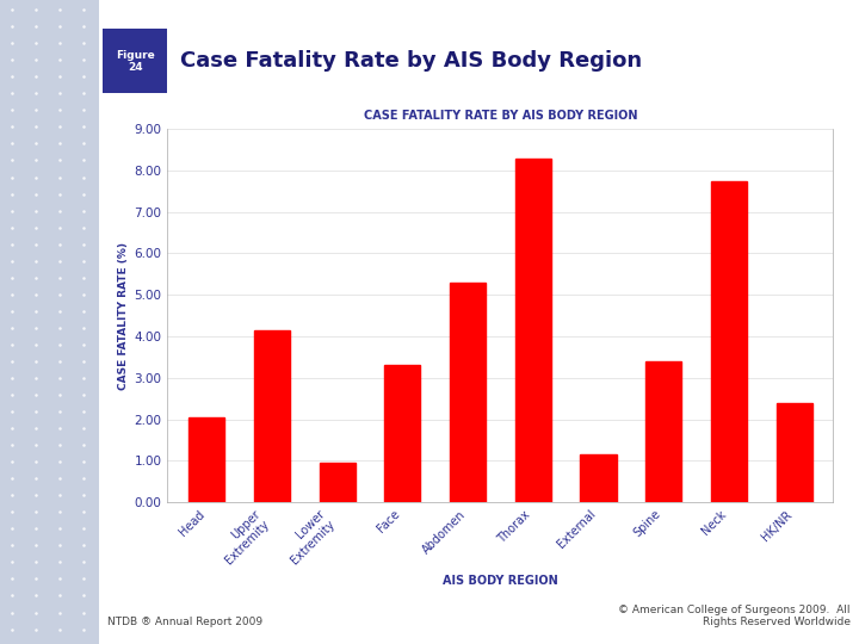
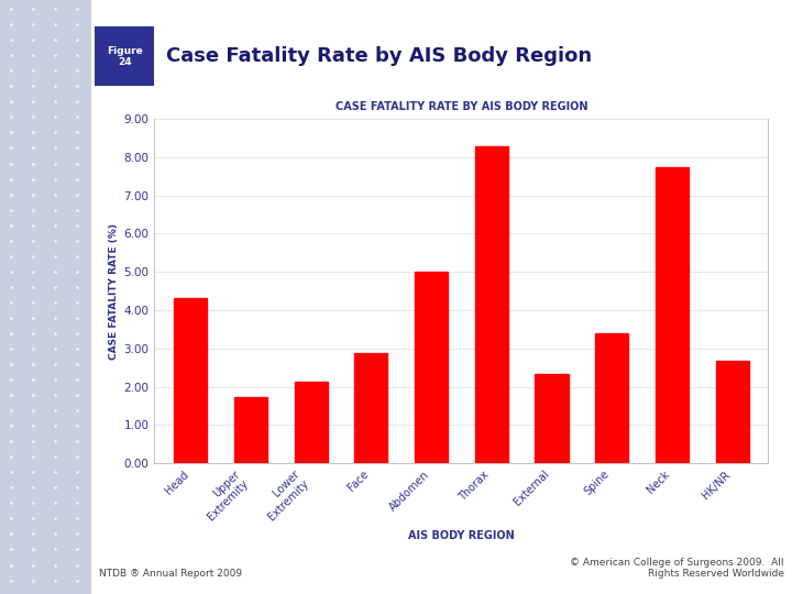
Head: 2.05 -> 4.33
Upper Extremity: 4.15 -> 1.73
Lower Extremity: 0.95 -> 2.13
Face: 3.30 -> 2.88
Abdomen: 5.30 -> 5.02
External: 1.15 -> 2.33
HK/NR: 2.40 -> 2.68
